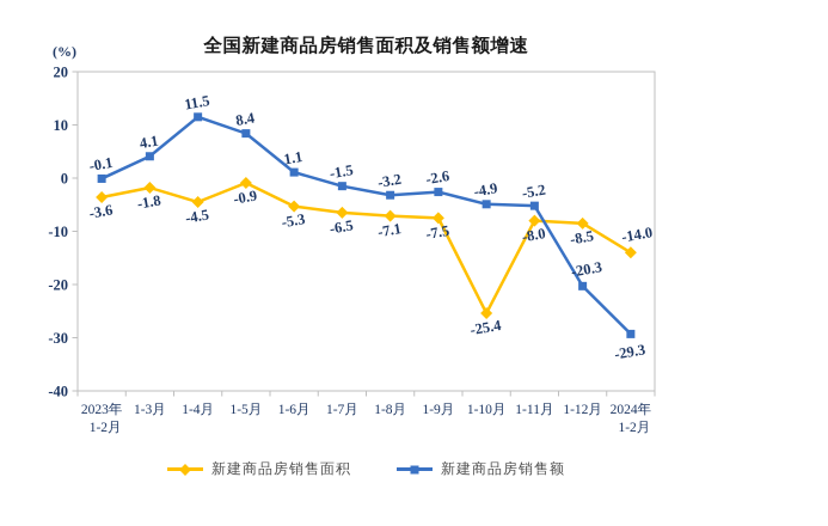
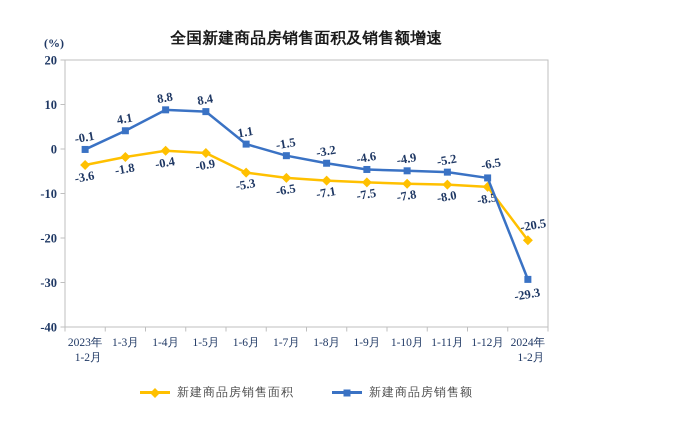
新建商品房销售面积/1-4月: -4.5 -> -0.4
新建商品房销售额/1-4月: 11.5 -> 8.8
新建商品房销售额/1-9月: -2.6 -> -4.6
新建商品房销售面积/1-10月: -25.4 -> -7.8
新建商品房销售额/1-12月: -20.3 -> -6.5
新建商品房销售面积/2024年 1-2月: -14.0 -> -20.5
